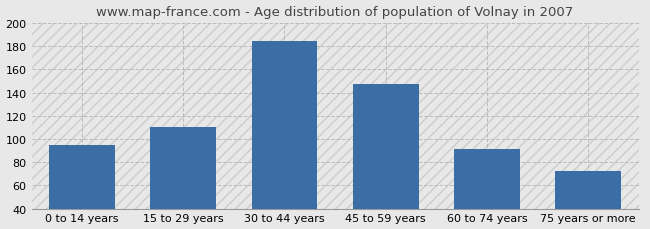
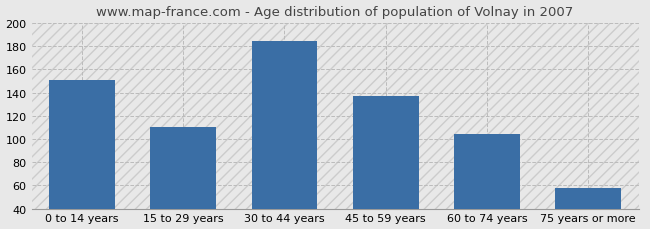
0 to 14 years: 95 -> 151
45 to 59 years: 147 -> 137
60 to 74 years: 91 -> 104
75 years or more: 72 -> 58
